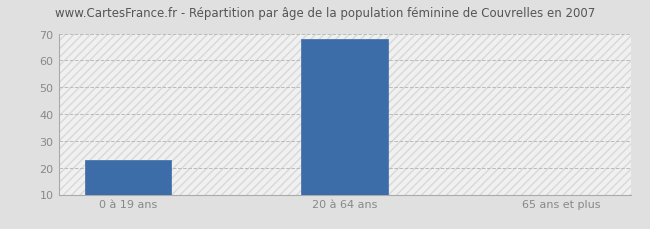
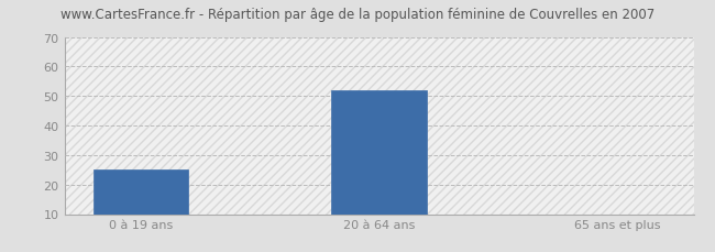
0 à 19 ans: 23 -> 25
20 à 64 ans: 68 -> 52
